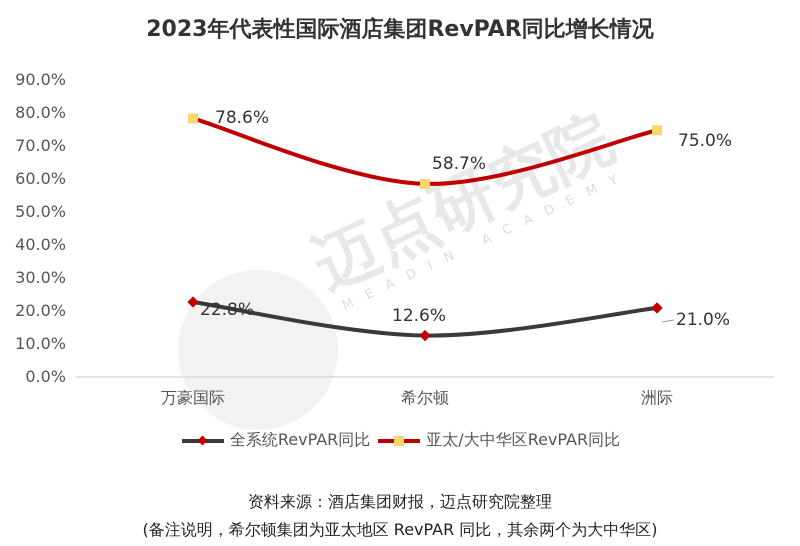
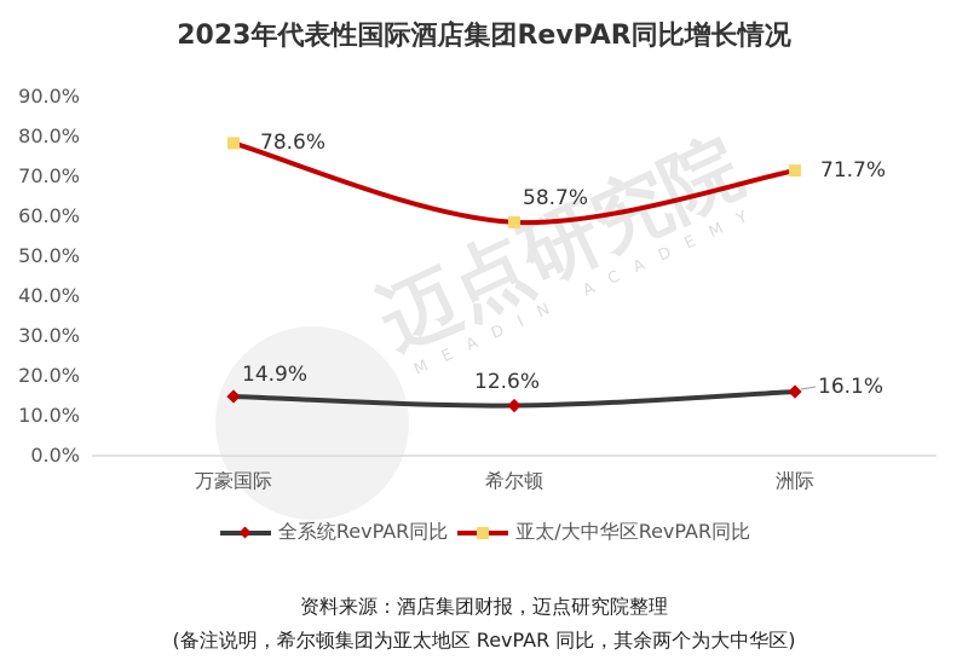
全系统RevPAR同比/万豪国际: 22.8% -> 14.9%
全系统RevPAR同比/洲际: 21.0% -> 16.1%
亚太/大中华区RevPAR同比/洲际: 75.0% -> 71.7%
